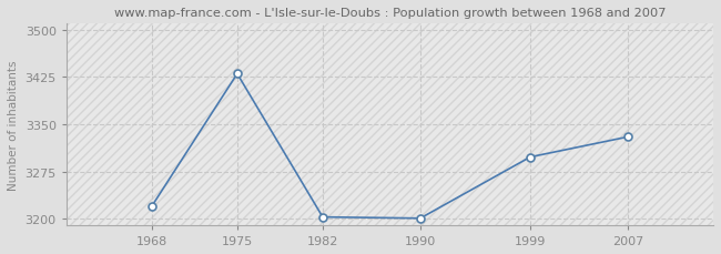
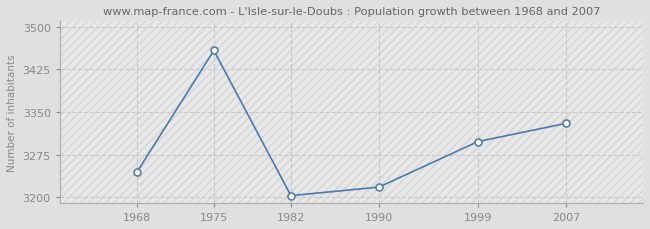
1968: 3220 -> 3244
1975: 3430 -> 3458
1990: 3201 -> 3218
